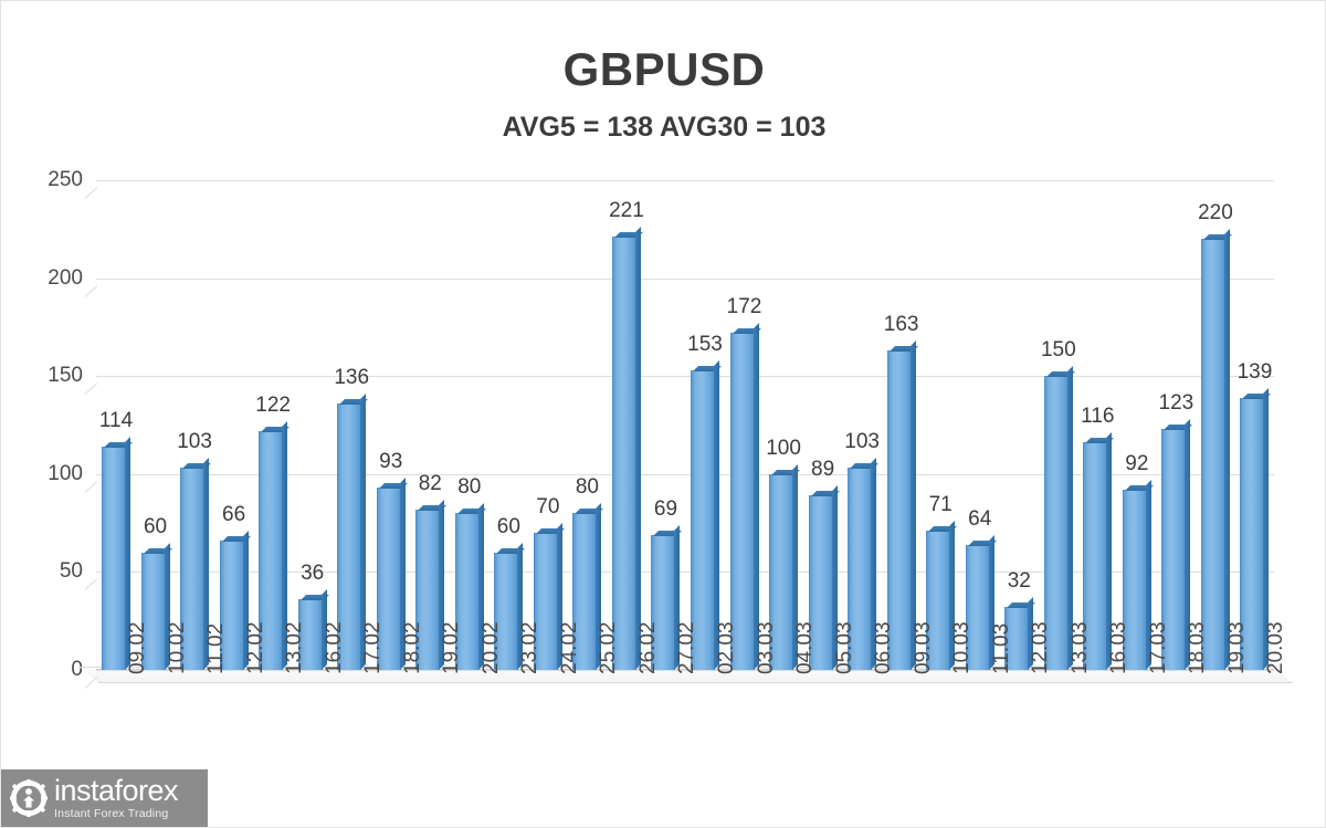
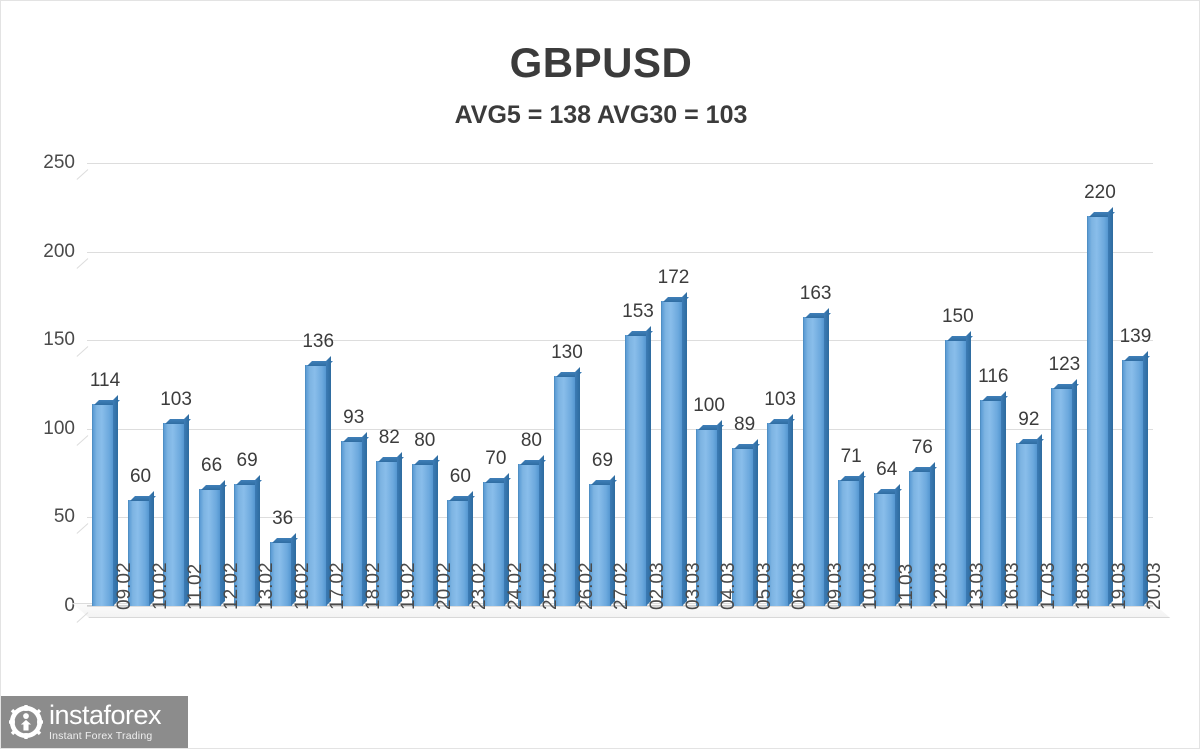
13.02: 122 -> 69
26.02: 221 -> 130
12.03: 32 -> 76
